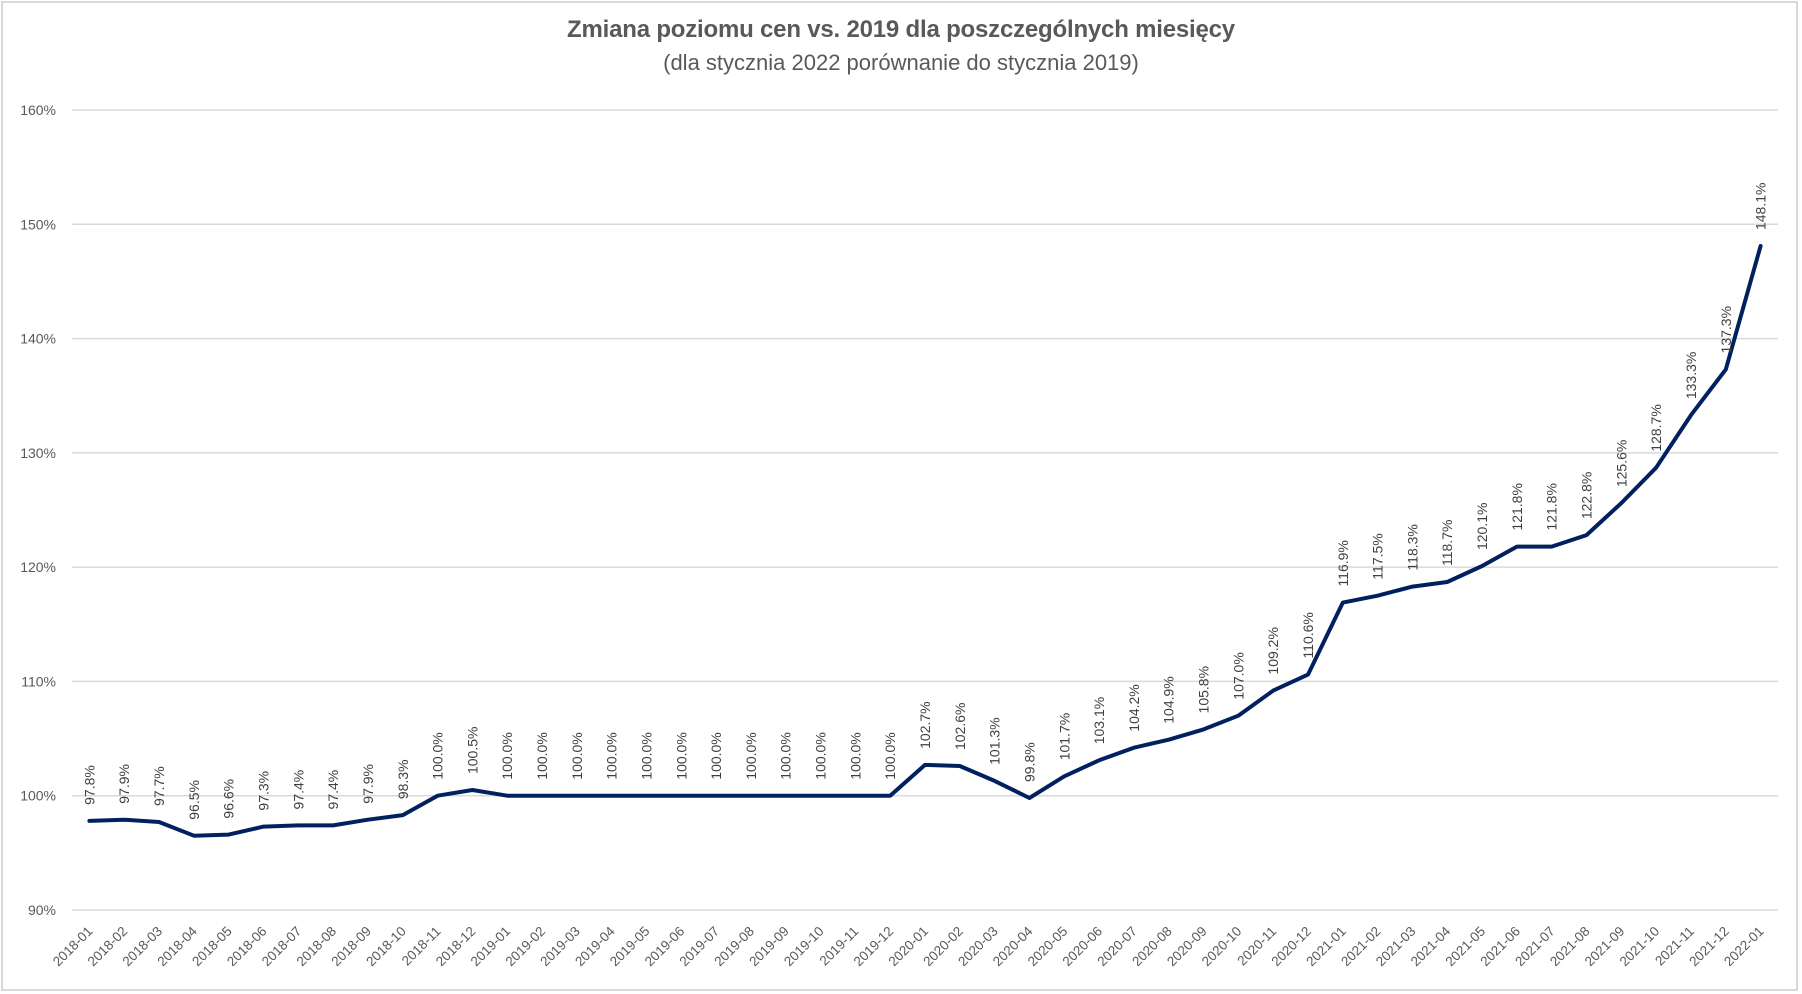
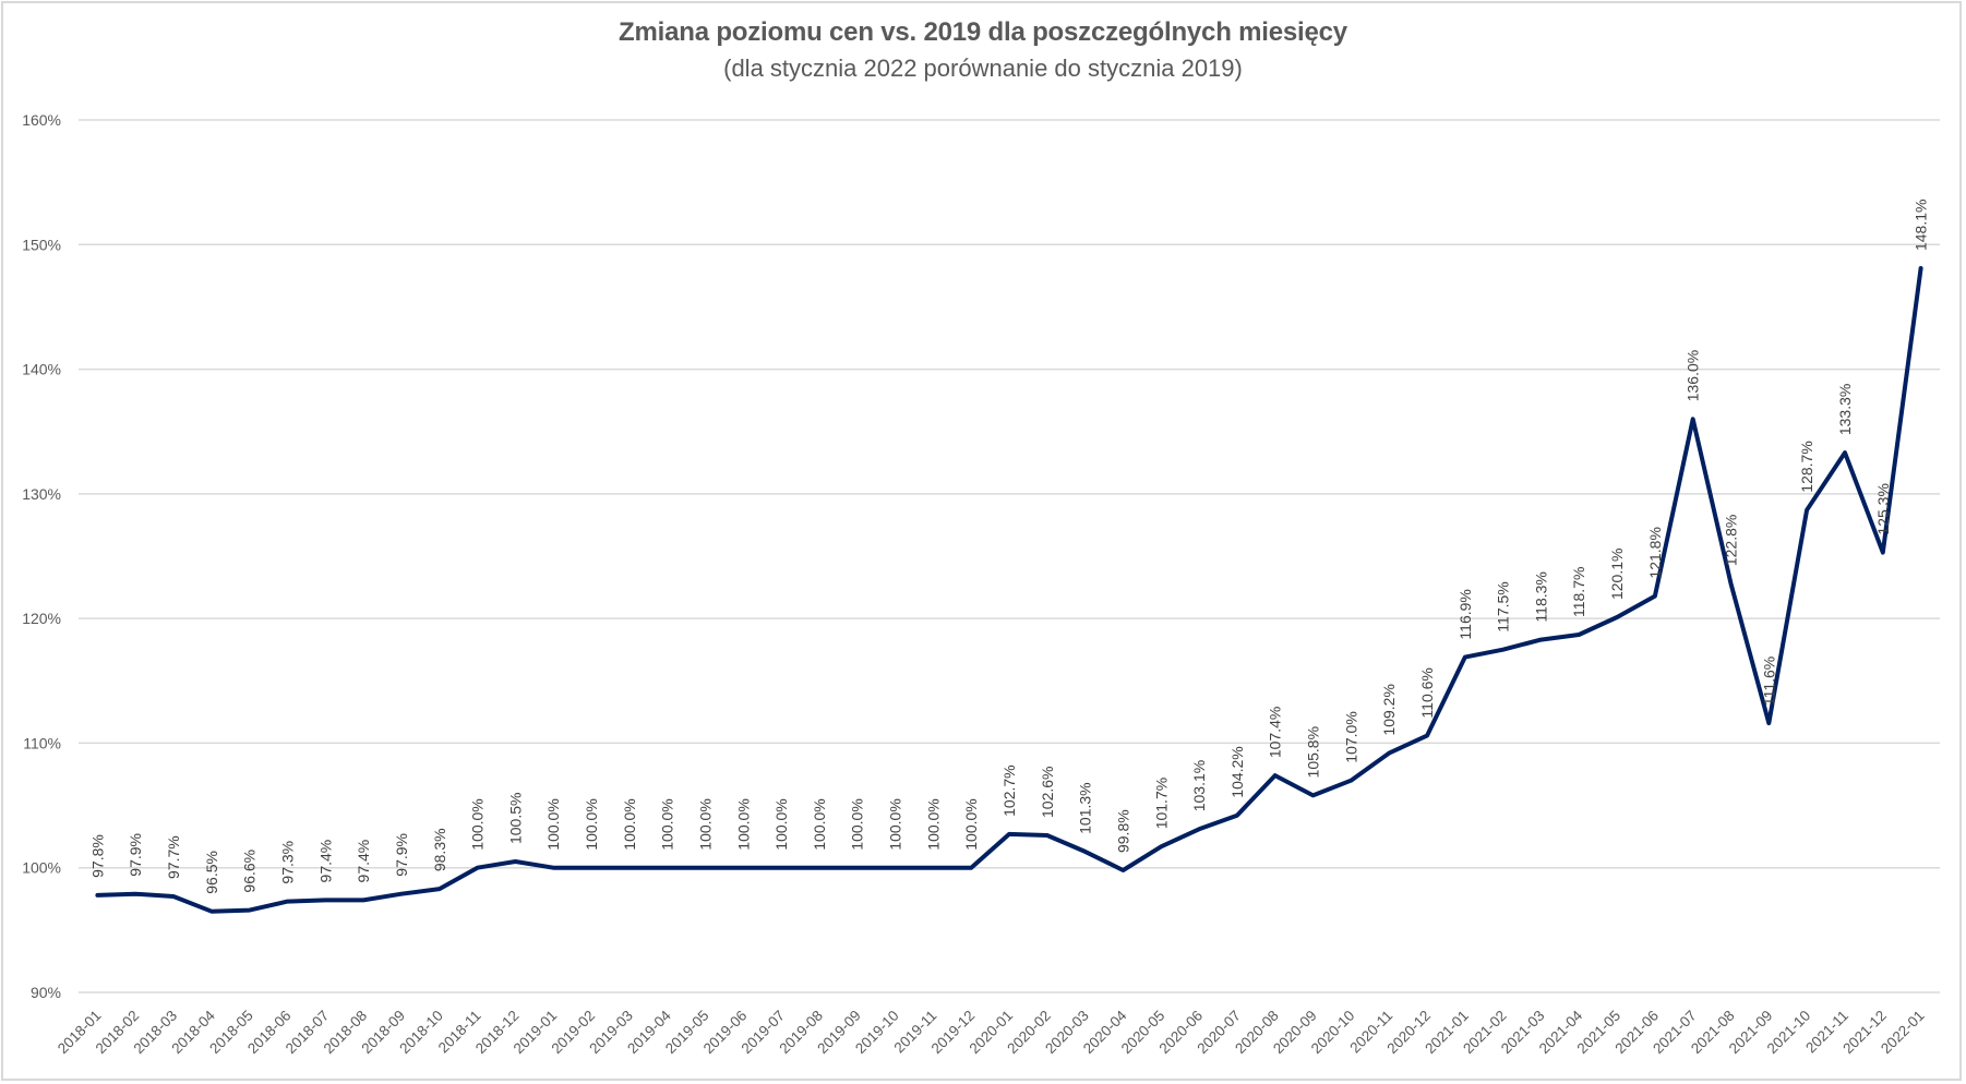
2020-08: 104.9% -> 107.4%
2021-07: 121.8% -> 136.0%
2021-09: 125.6% -> 111.6%
2021-12: 137.3% -> 125.3%
